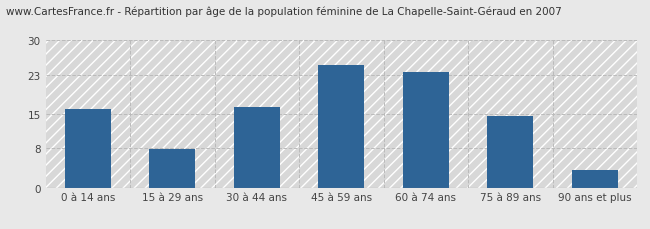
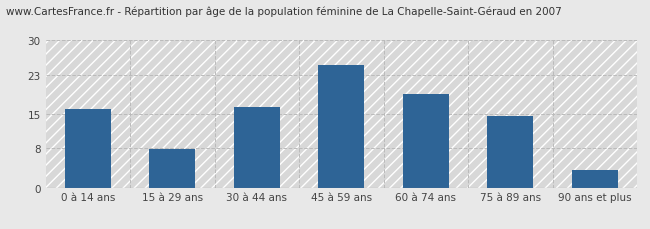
60 à 74 ans: 23.5 -> 19.0
